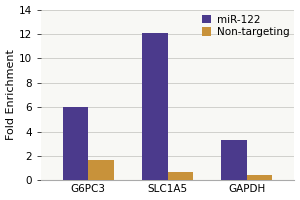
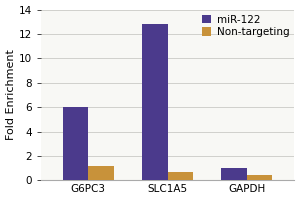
Non-targeting/G6PC3: 1.7 -> 1.2
miR-122/SLC1A5: 12.1 -> 12.8
miR-122/GAPDH: 3.3 -> 1.0
